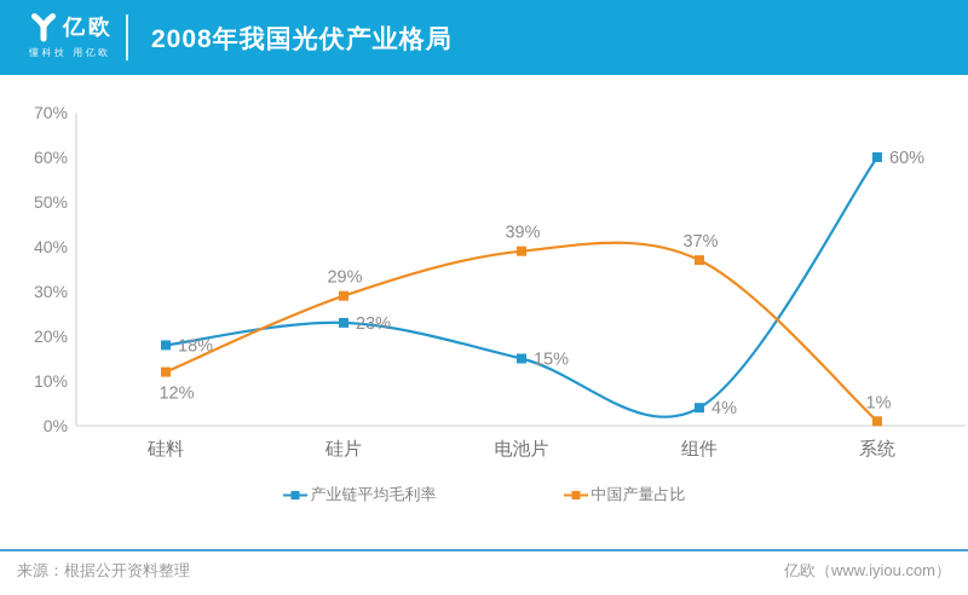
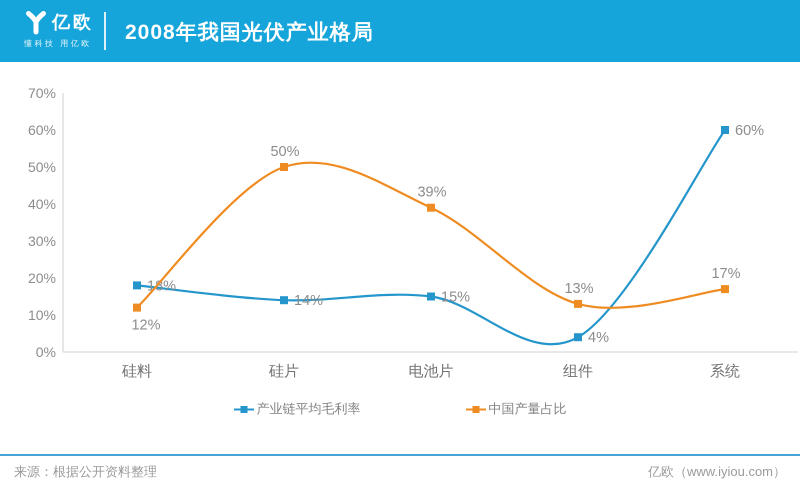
产业链平均毛利率/硅片: 23% -> 14%
中国产量占比/硅片: 29% -> 50%
中国产量占比/组件: 37% -> 13%
中国产量占比/系统: 1% -> 17%
